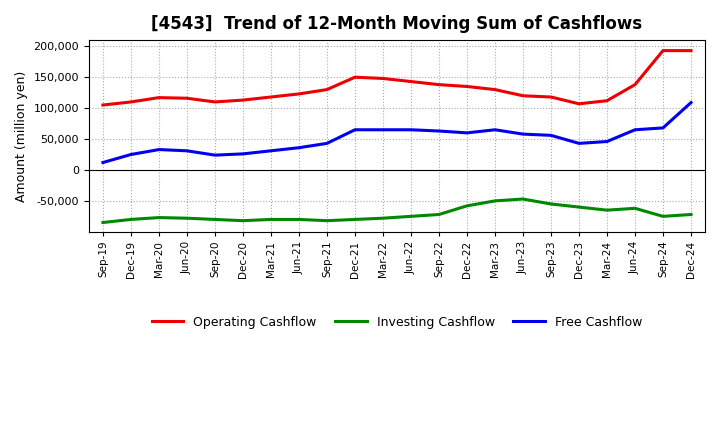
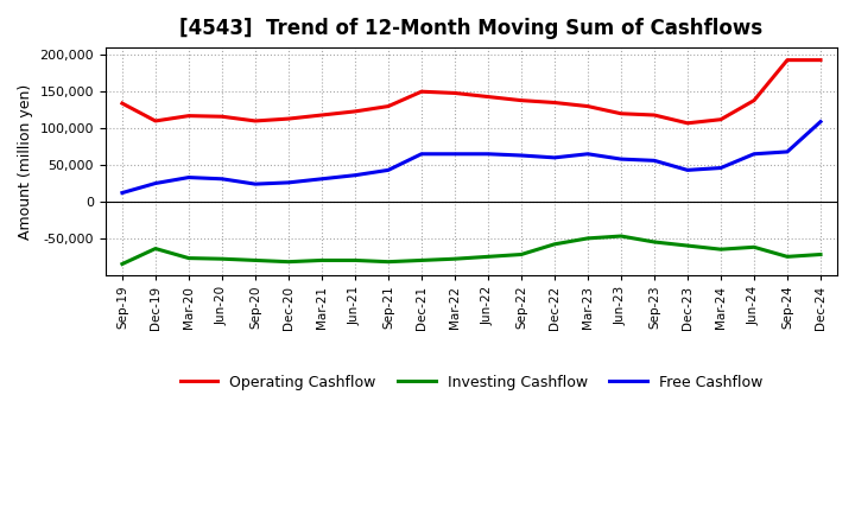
Operating Cashflow/Sep-19: 105,000 -> 134,000
Investing Cashflow/Dec-19: -80,000 -> -64,000
